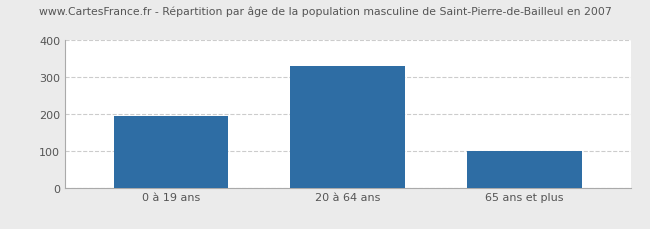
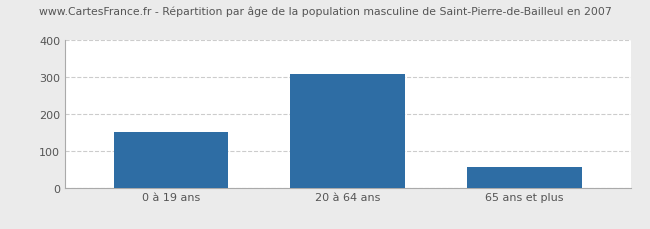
0 à 19 ans: 195 -> 150
20 à 64 ans: 330 -> 310
65 ans et plus: 100 -> 57
